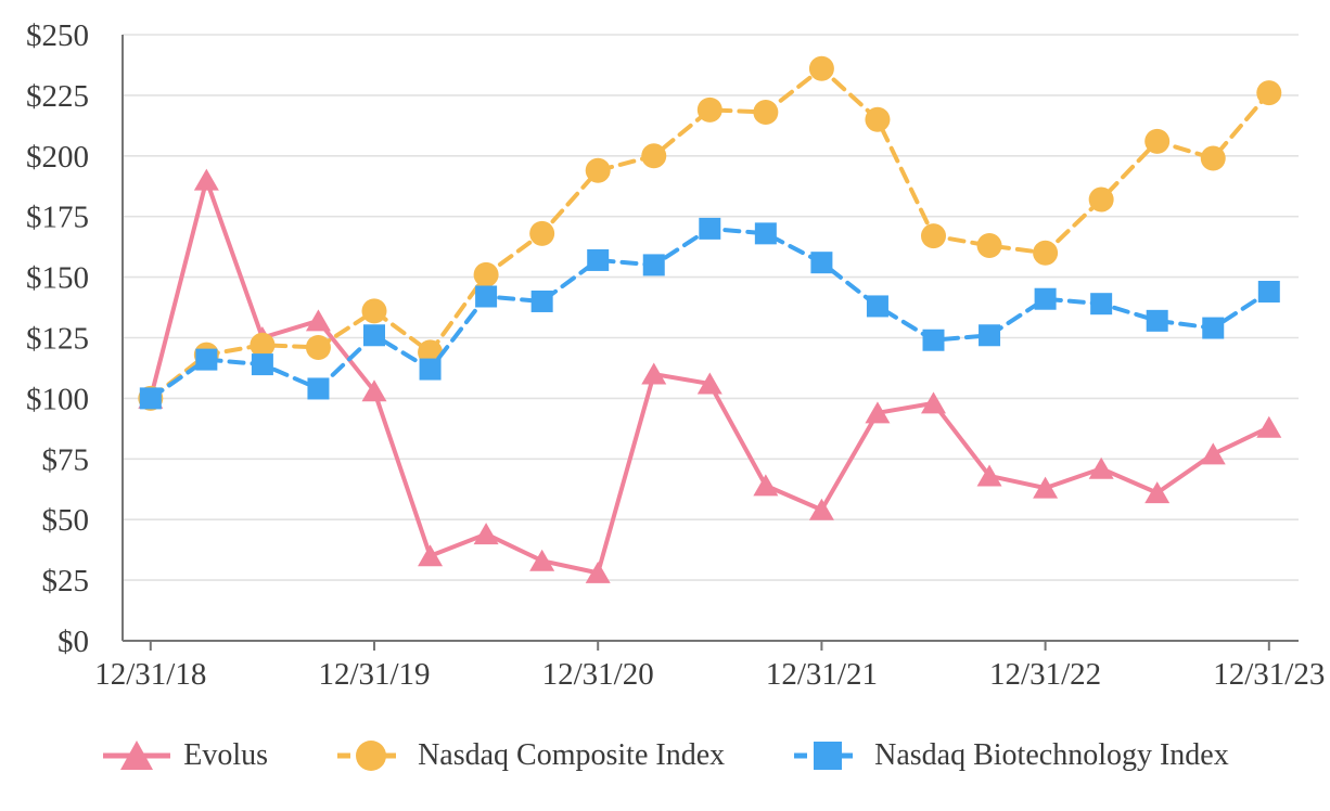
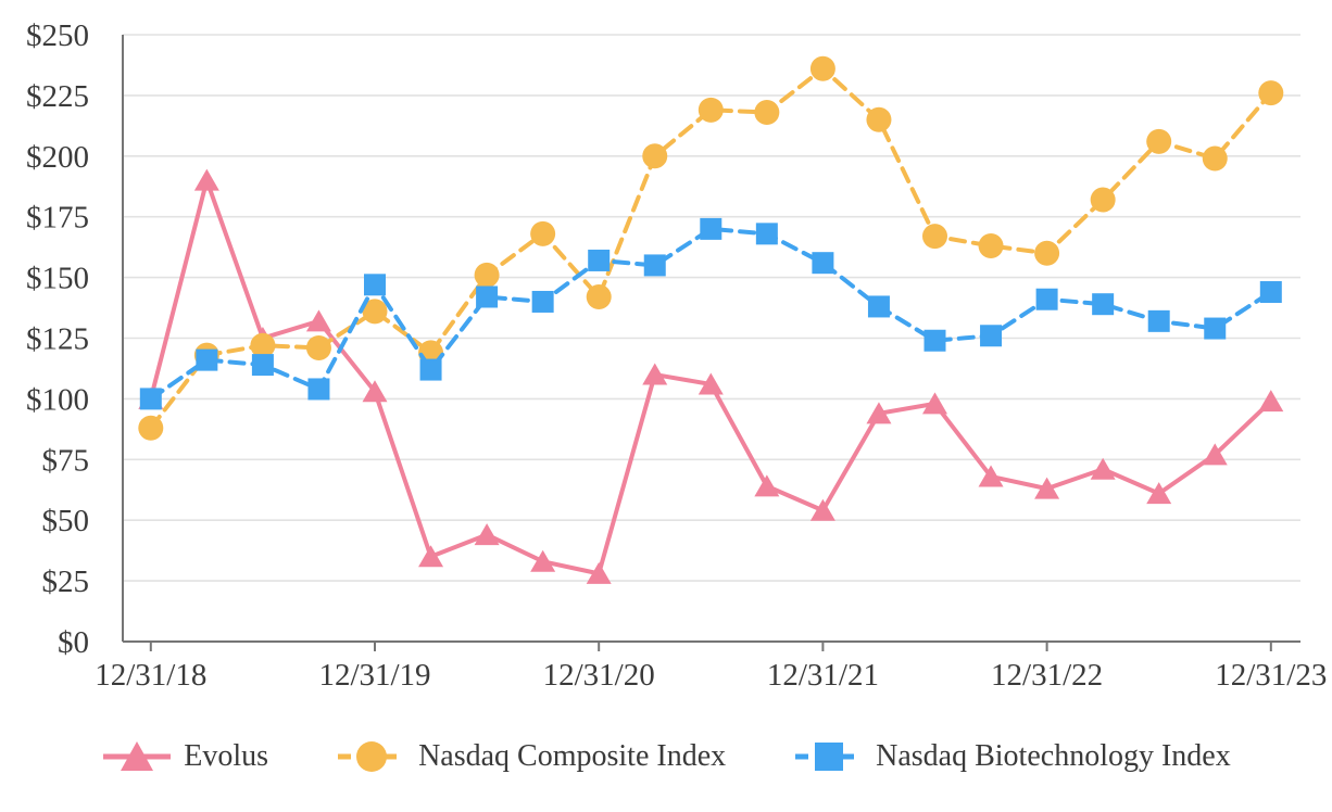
Nasdaq Composite Index/12/31/18: $100 -> $88
Nasdaq Biotechnology Index/12/31/19: $126 -> $147
Nasdaq Composite Index/12/31/20: $194 -> $142
Evolus/12/31/23: $88 -> $99
